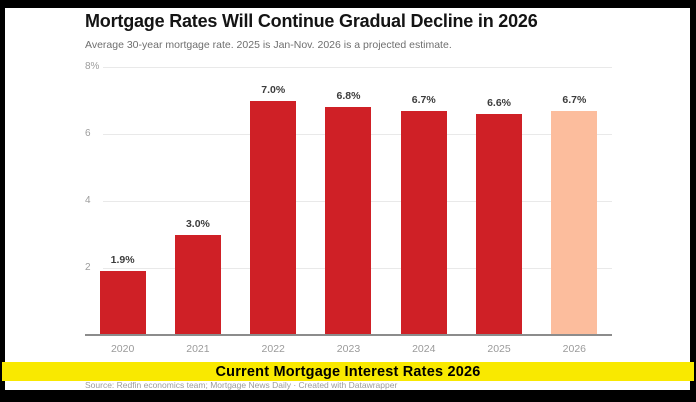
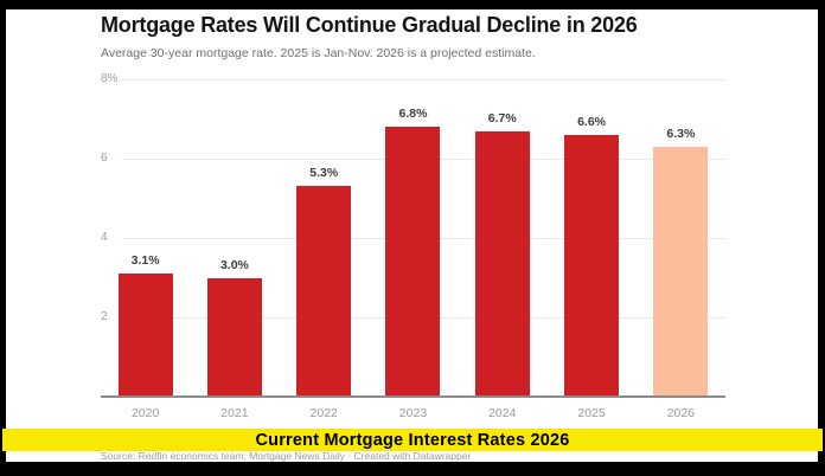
2020: 1.9% -> 3.1%
2022: 7.0% -> 5.3%
2026: 6.7% -> 6.3%
